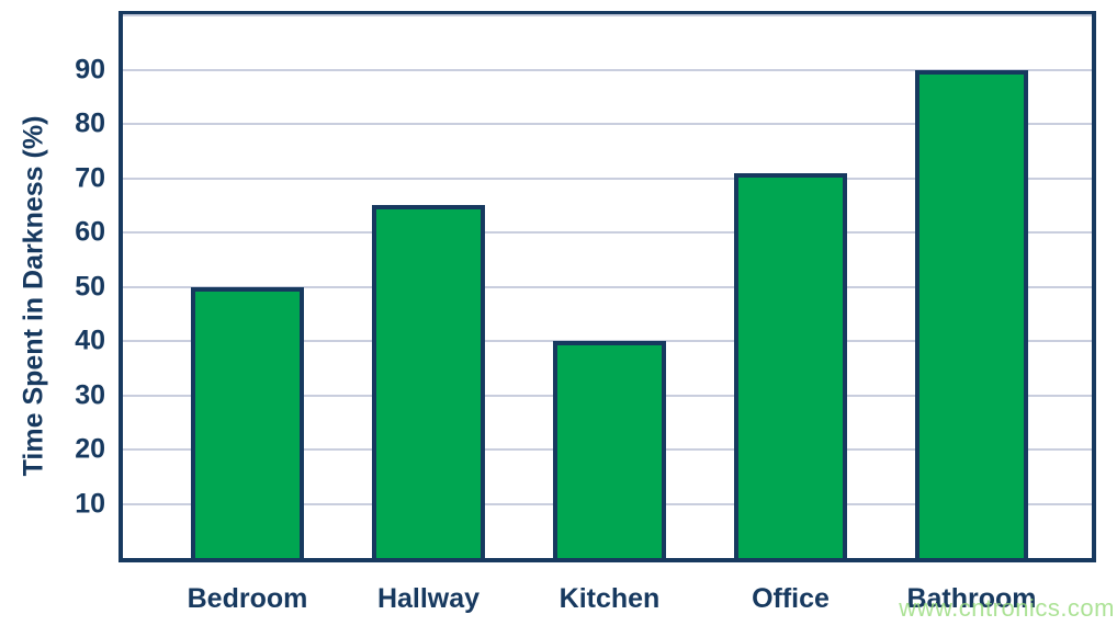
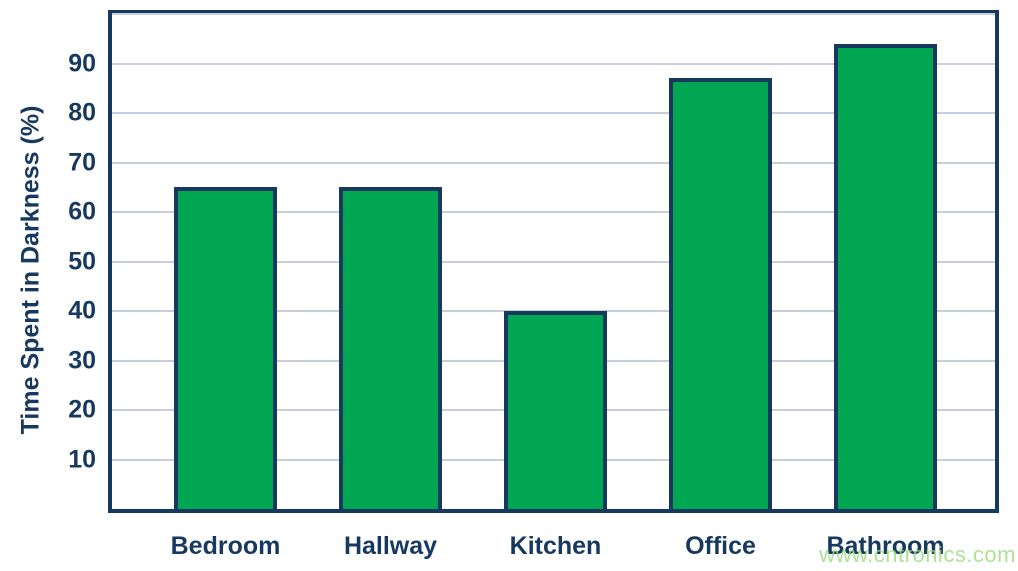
Bedroom: 50 -> 65
Office: 71 -> 87
Bathroom: 90 -> 94
